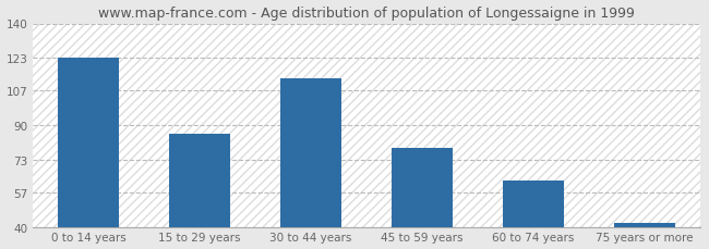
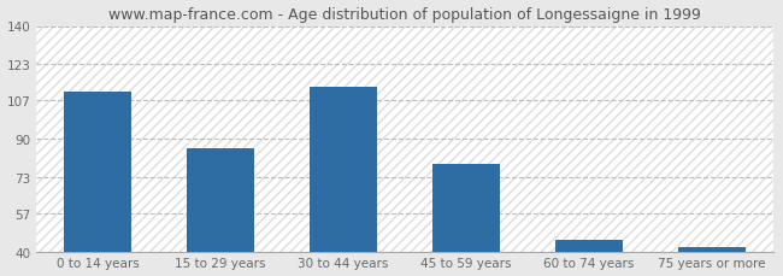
0 to 14 years: 123 -> 111
60 to 74 years: 63 -> 45
